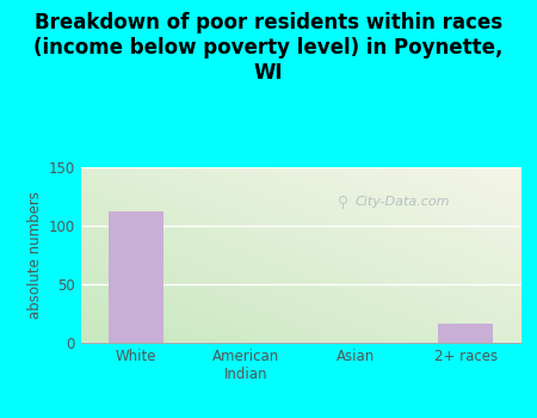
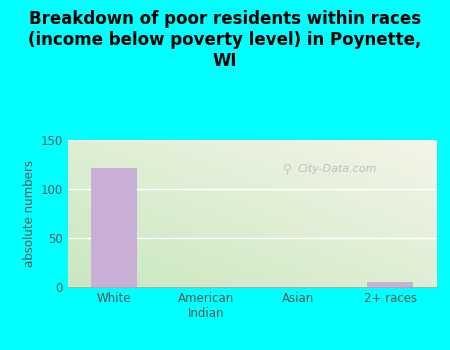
White: 112 -> 121
2+ races: 16 -> 5
